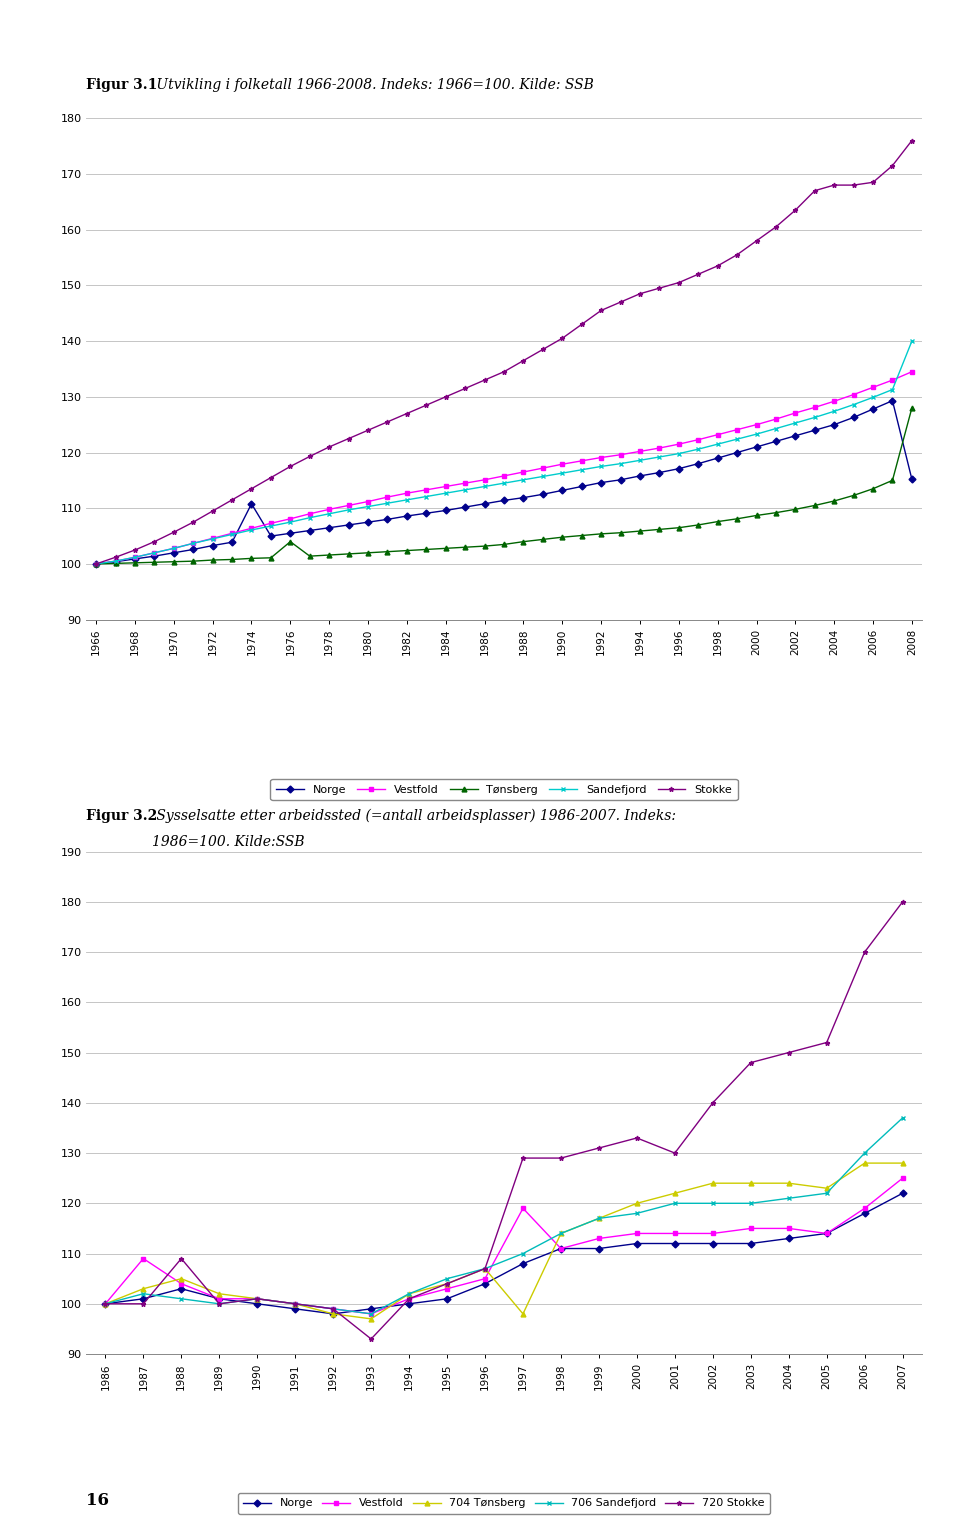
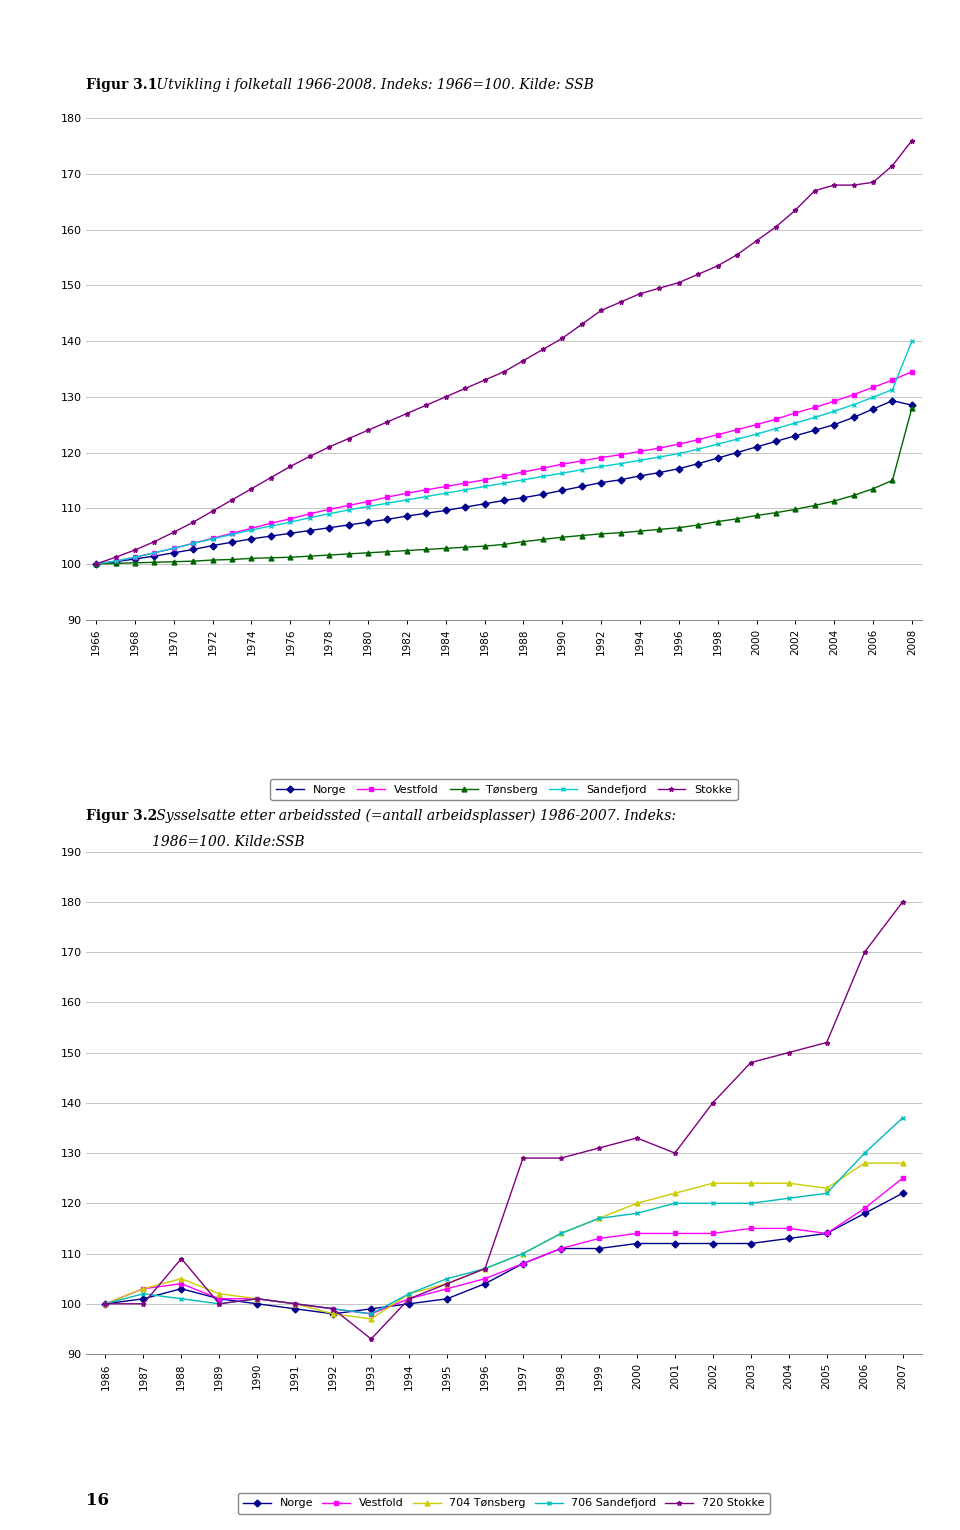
Norge/1974: 110.8 -> 104.5
Tønsberg/1976: 104.0 -> 101.2
Norge/2008: 115.2 -> 128.5
Vestfold/1987: 109 -> 103
Vestfold/1997: 119 -> 108
704 Tønsberg/1997: 98 -> 110
